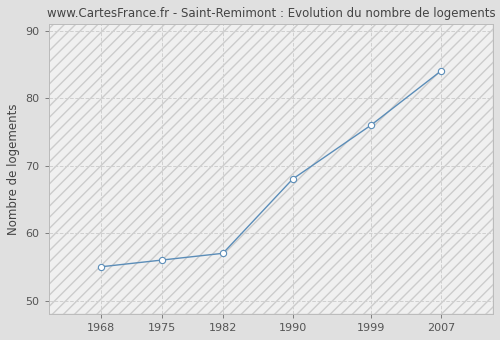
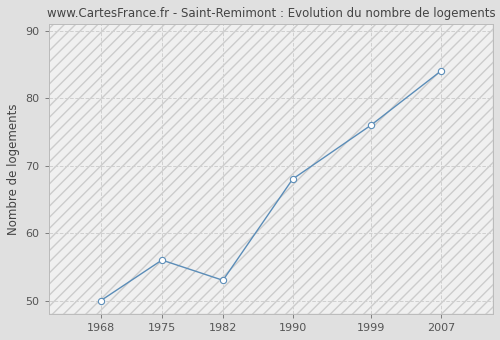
1968: 55 -> 50
1982: 57 -> 53
